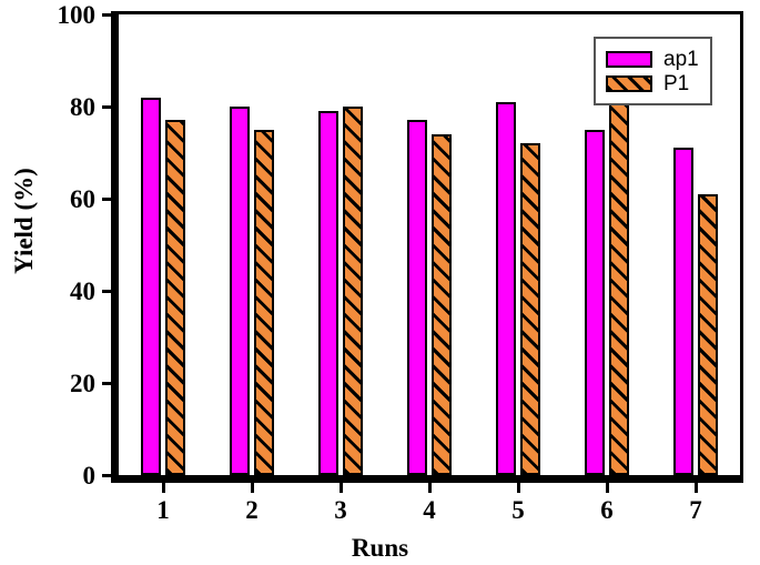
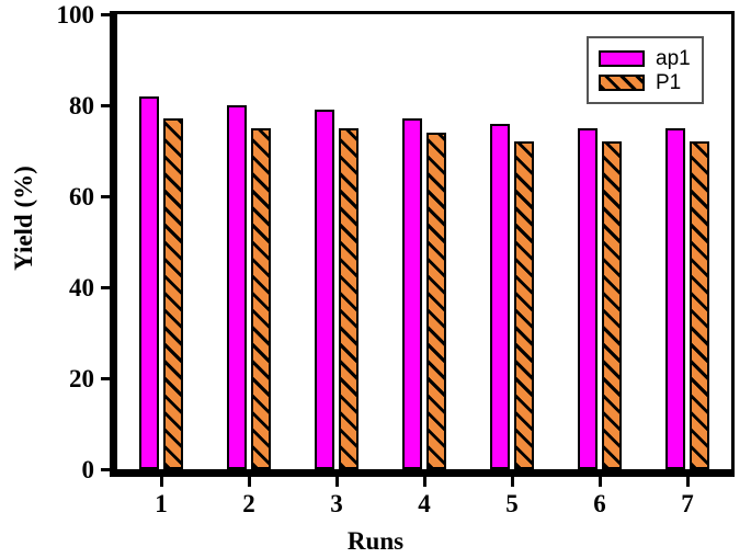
P1/3: 80 -> 75
ap1/5: 81 -> 76
P1/6: 81 -> 72
ap1/7: 71 -> 75
P1/7: 61 -> 72
